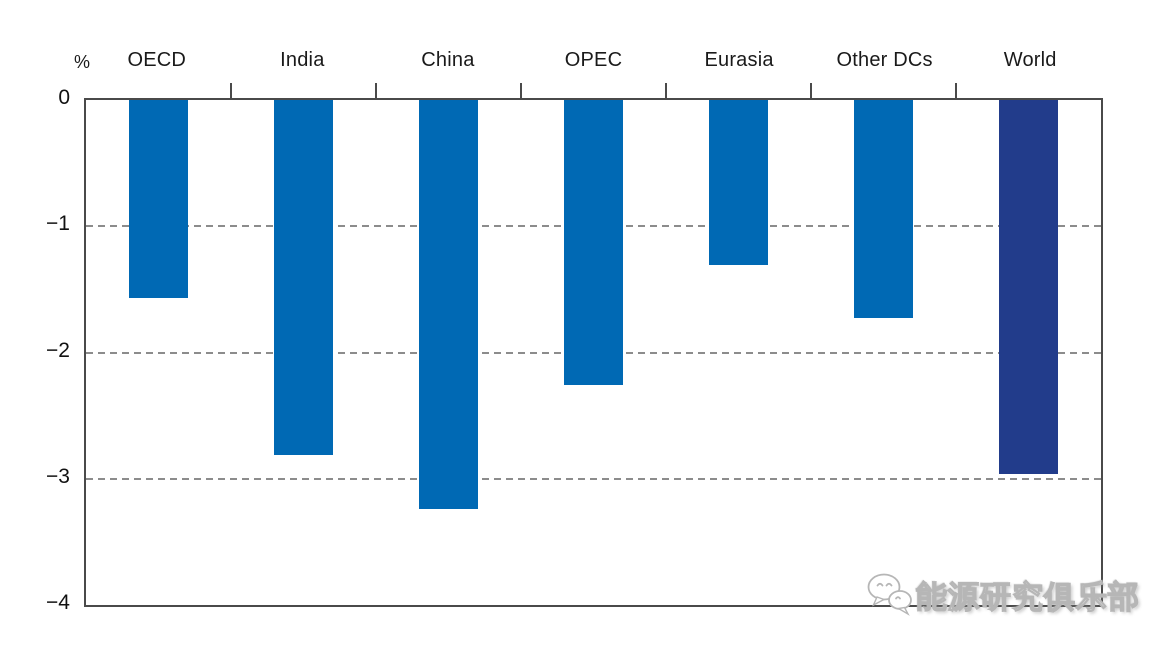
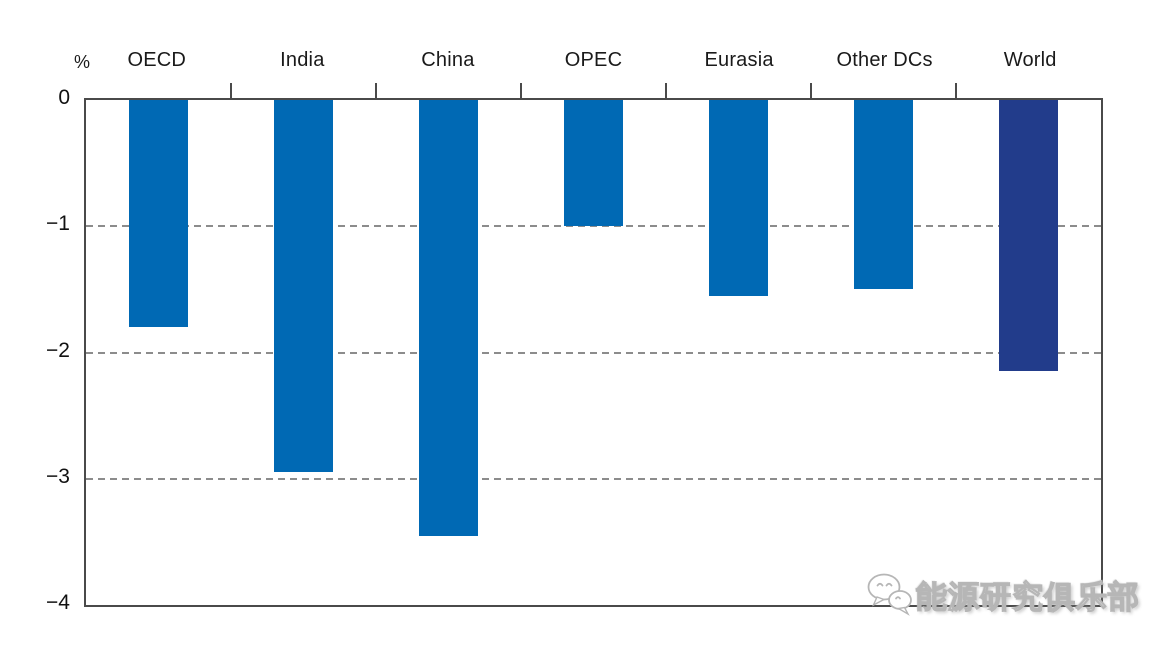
OECD: -1.57 -> -1.80
India: -2.81 -> -2.95
China: -3.24 -> -3.45
OPEC: -2.26 -> -1.00
Eurasia: -1.31 -> -1.55
Other DCs: -1.73 -> -1.50
World: -2.96 -> -2.15
